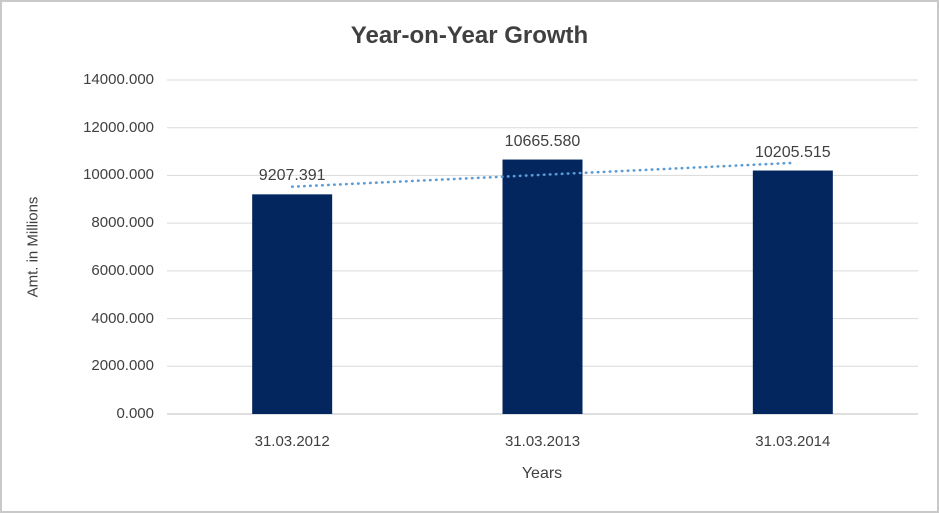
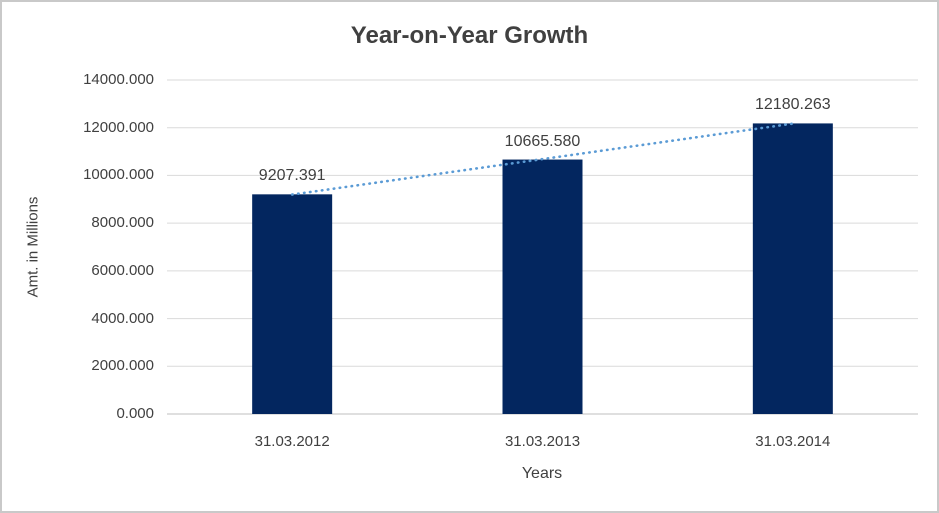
31.03.2014: 10205.515 -> 12180.263
